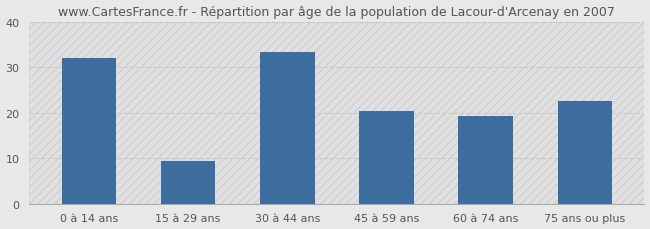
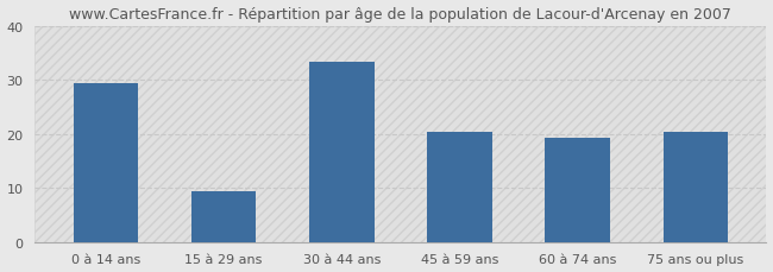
0 à 14 ans: 32.0 -> 29.3
75 ans ou plus: 22.5 -> 20.3
